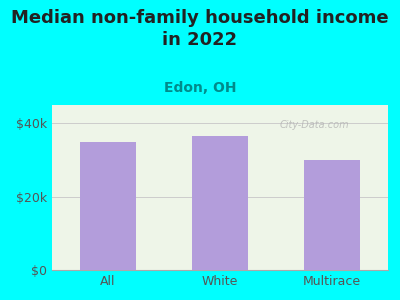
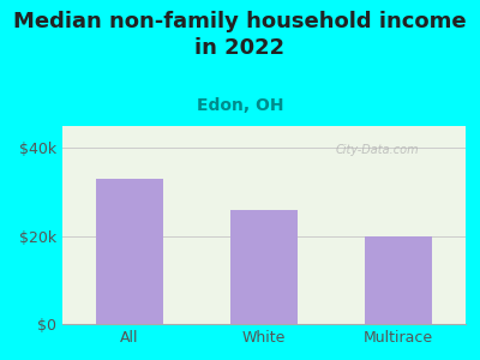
All: $35.0k -> $33.0k
White: $36.5k -> $26.0k
Multirace: $30.0k -> $20.0k
